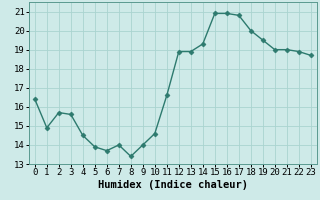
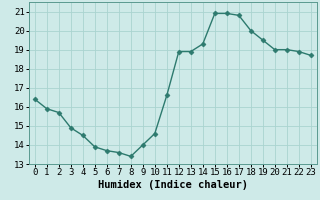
1: 14.9 -> 15.9
3: 15.6 -> 14.9
7: 14.0 -> 13.6
